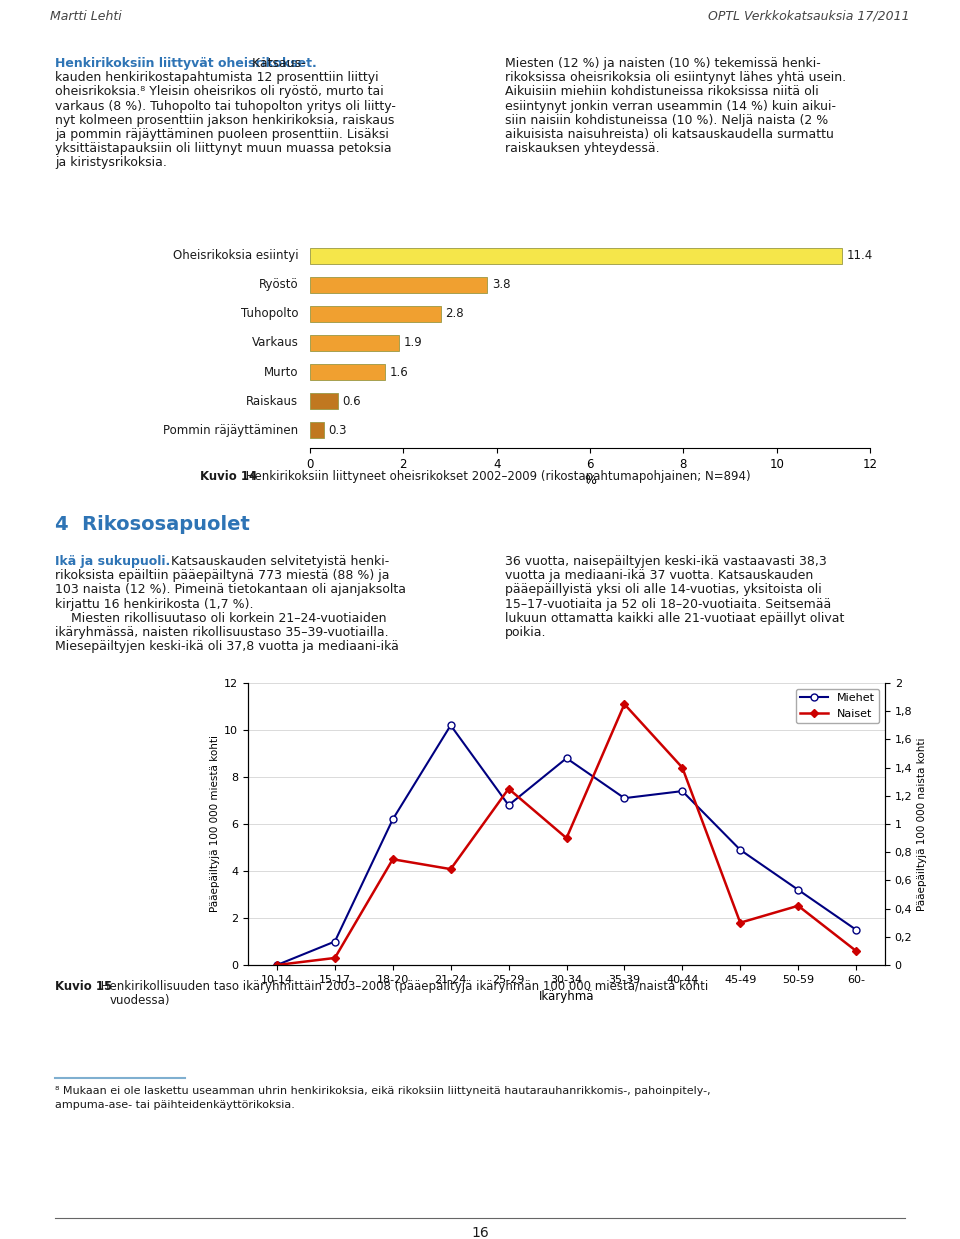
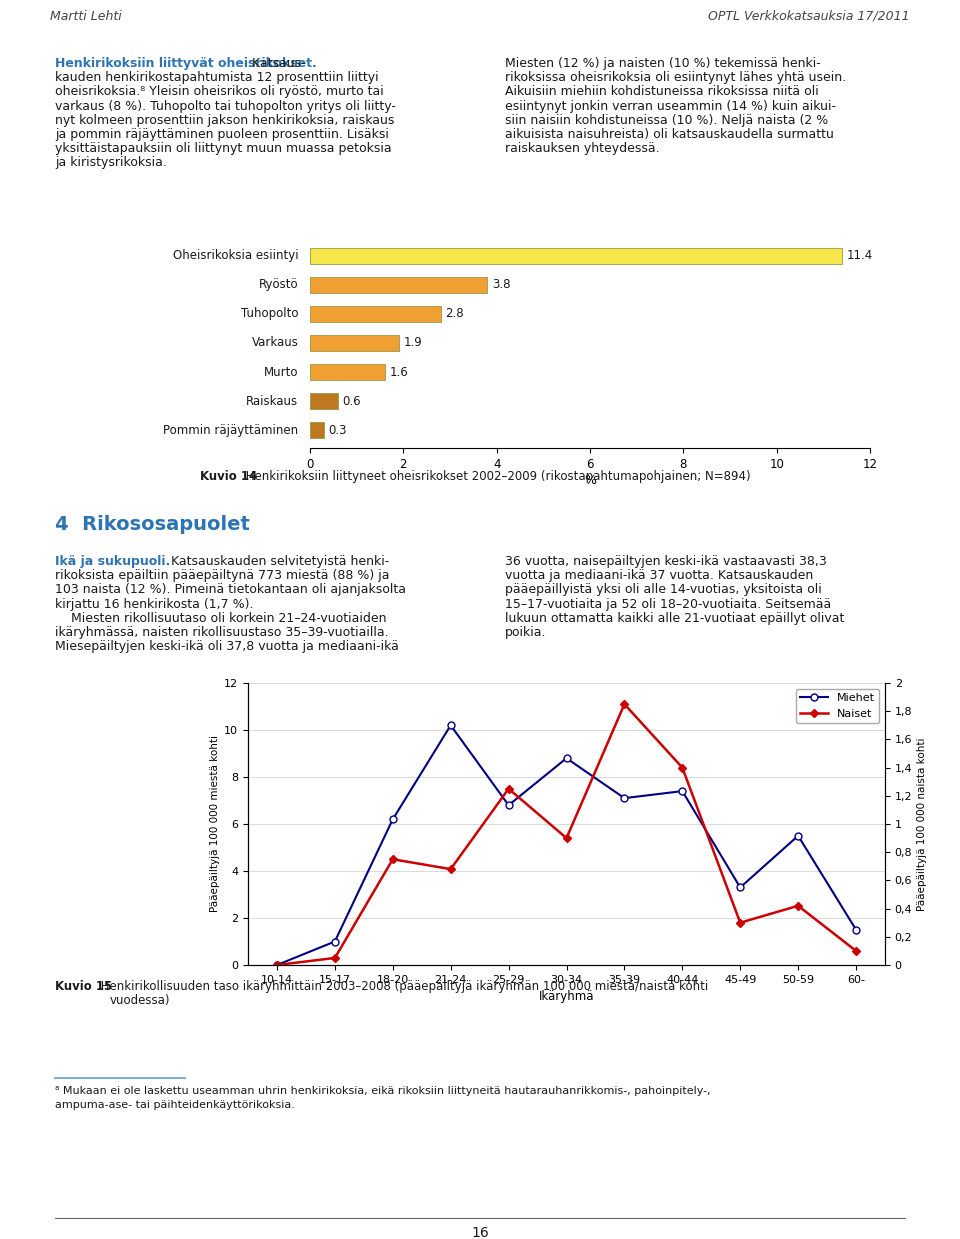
Miehet/45-49: 4.9 -> 3.3
Miehet/50-59: 3.2 -> 5.5
